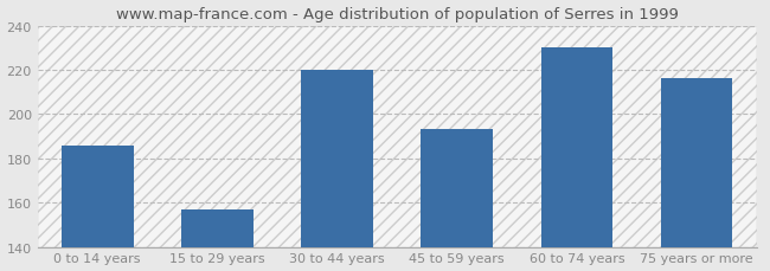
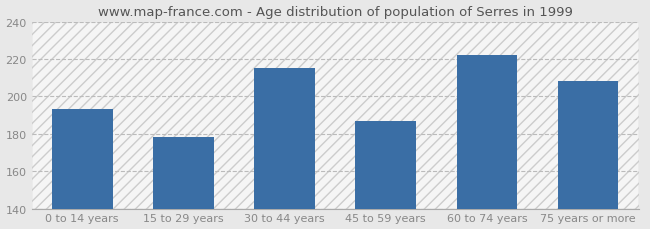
0 to 14 years: 186 -> 193
15 to 29 years: 157 -> 178
30 to 44 years: 220 -> 215
45 to 59 years: 193 -> 187
60 to 74 years: 230 -> 222
75 years or more: 216 -> 208
